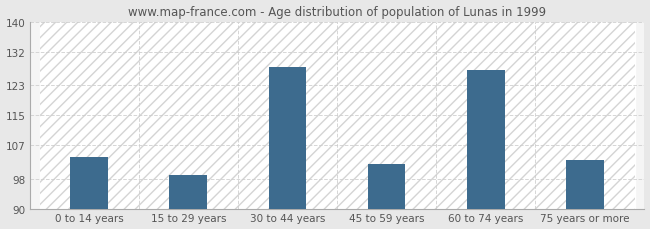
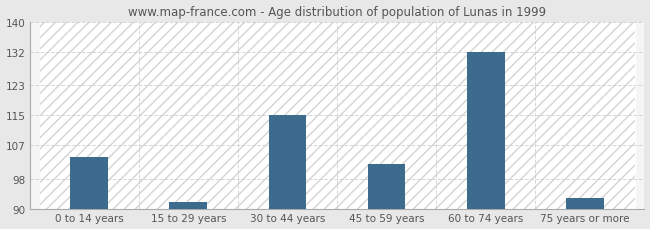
15 to 29 years: 99 -> 92
30 to 44 years: 128 -> 115
60 to 74 years: 127 -> 132
75 years or more: 103 -> 93
